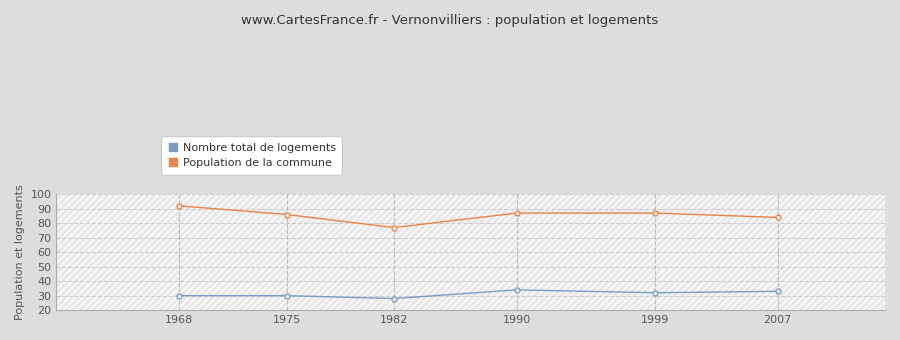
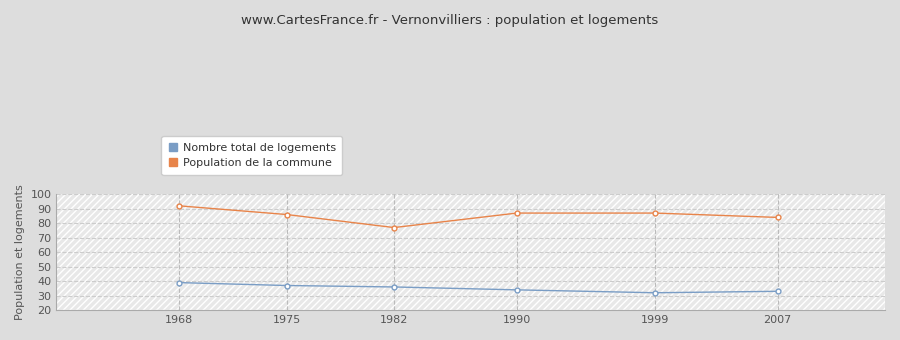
Nombre total de logements/1968: 30 -> 39
Nombre total de logements/1975: 30 -> 37
Nombre total de logements/1982: 28 -> 36
